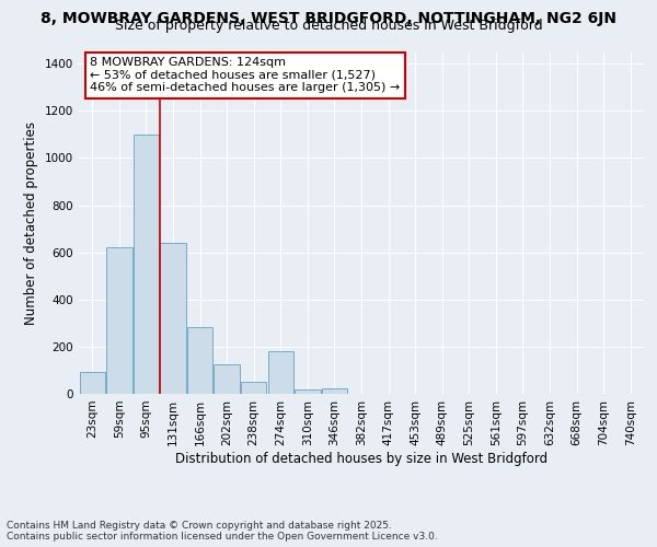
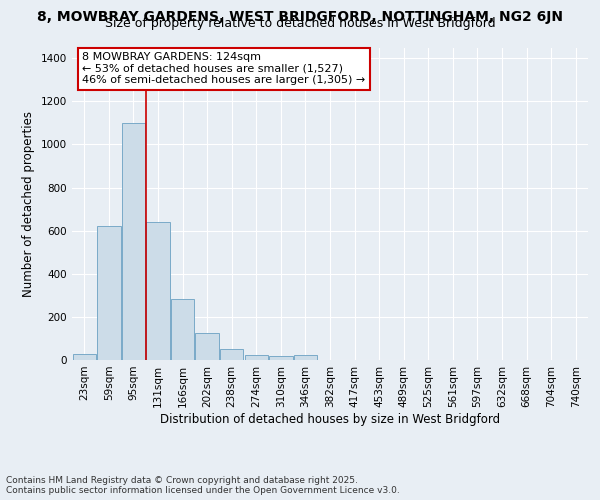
23sqm: 95 -> 30
274sqm: 180 -> 22
